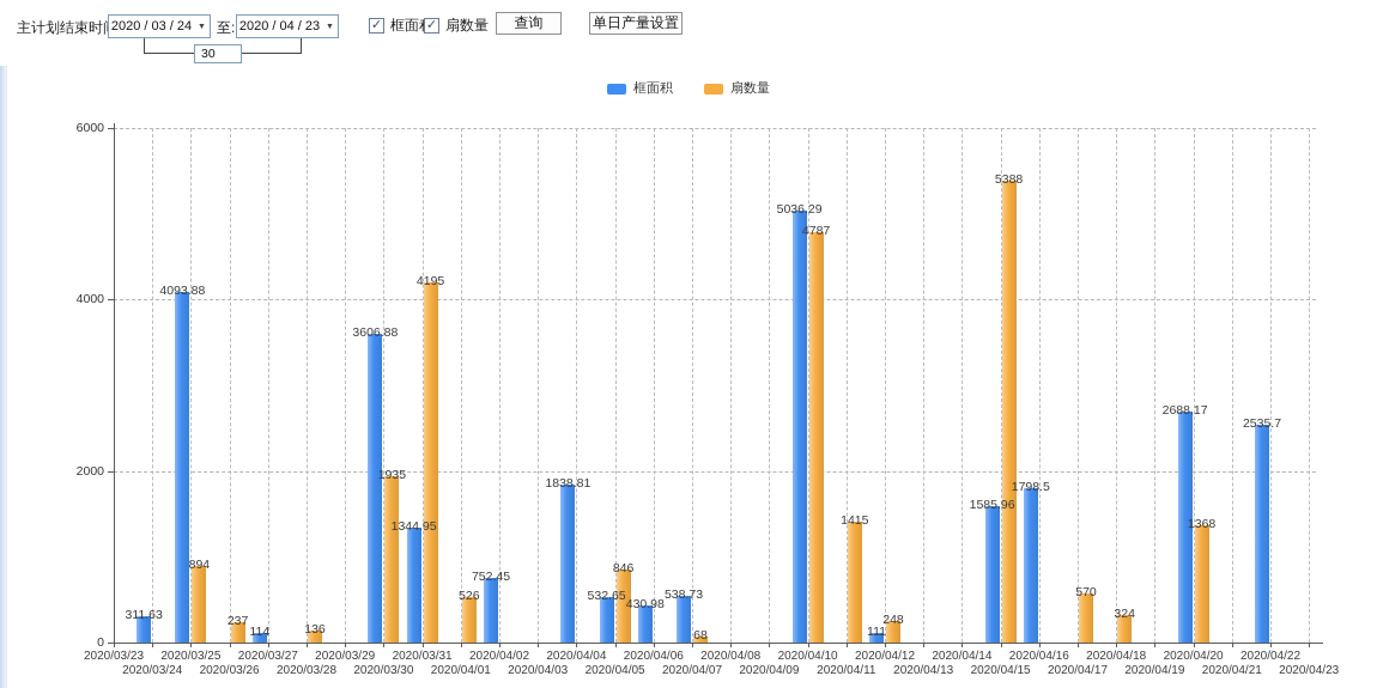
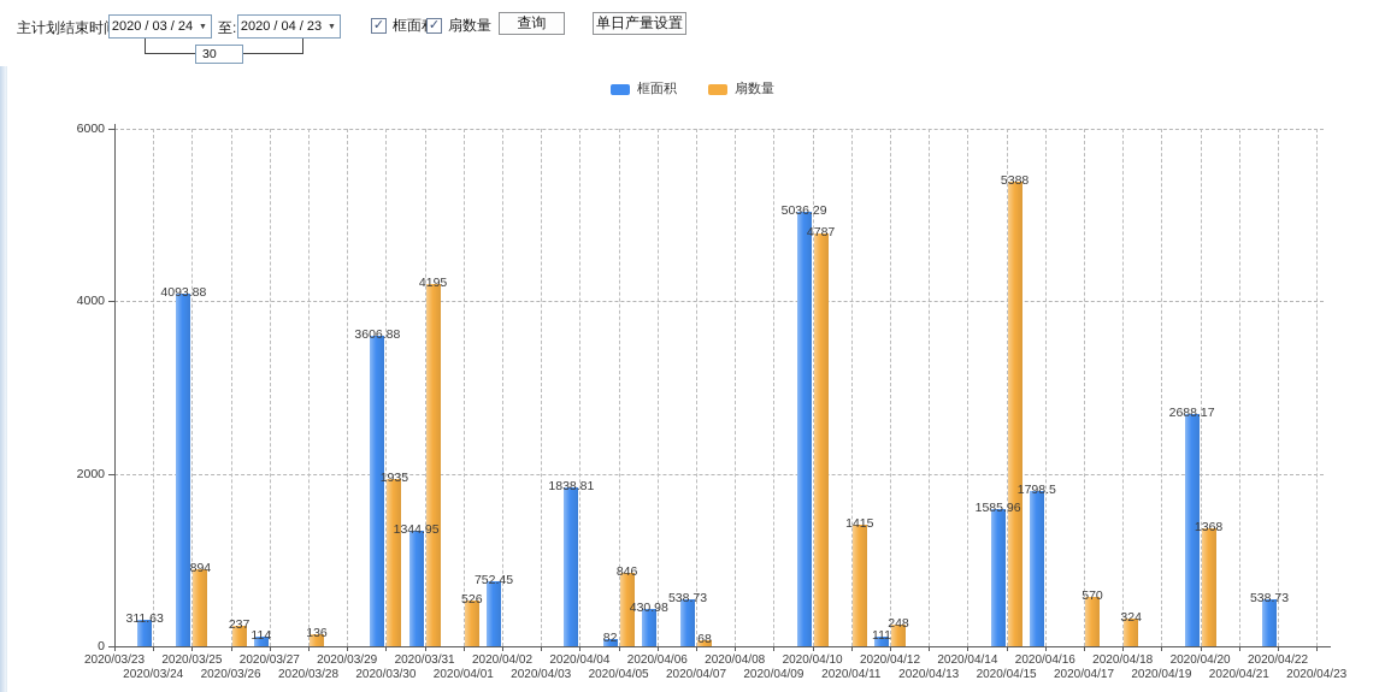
框面积/2020/04/05: 532.65 -> 82
框面积/2020/04/22: 2535.7 -> 538.73
